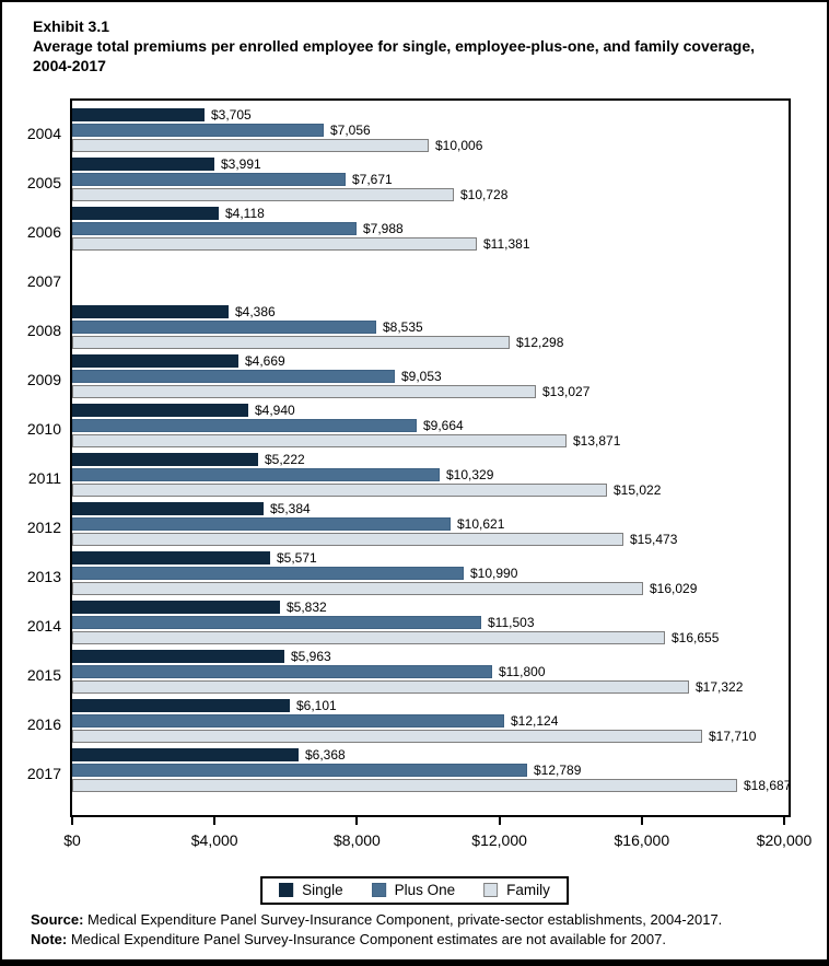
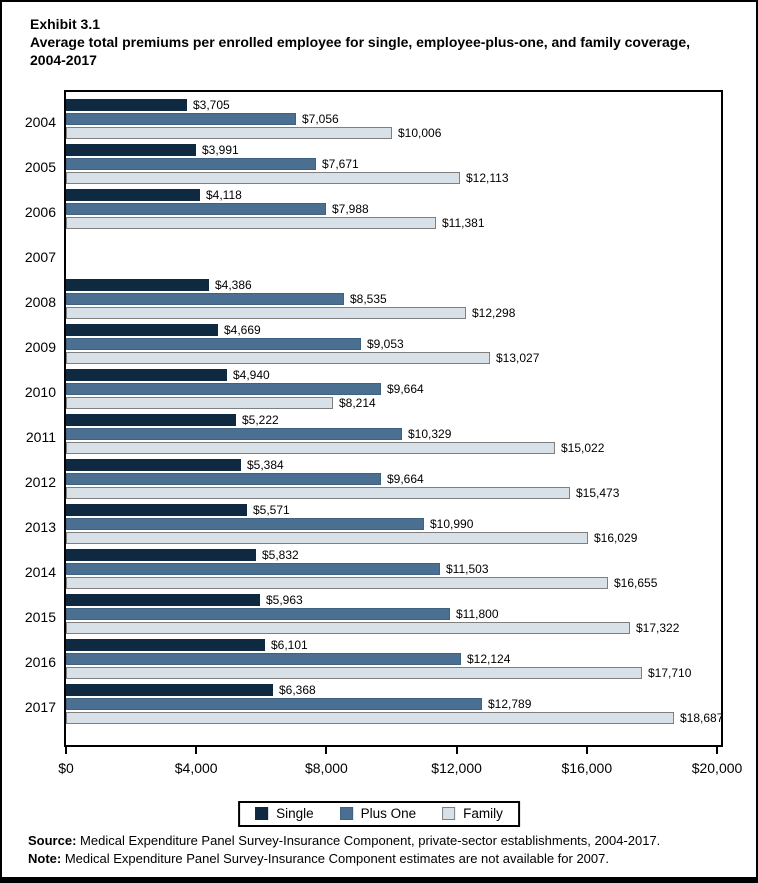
Family/2005: $10,728 -> $12,113
Family/2010: $13,871 -> $8,214
Plus One/2012: $10,621 -> $9,664
